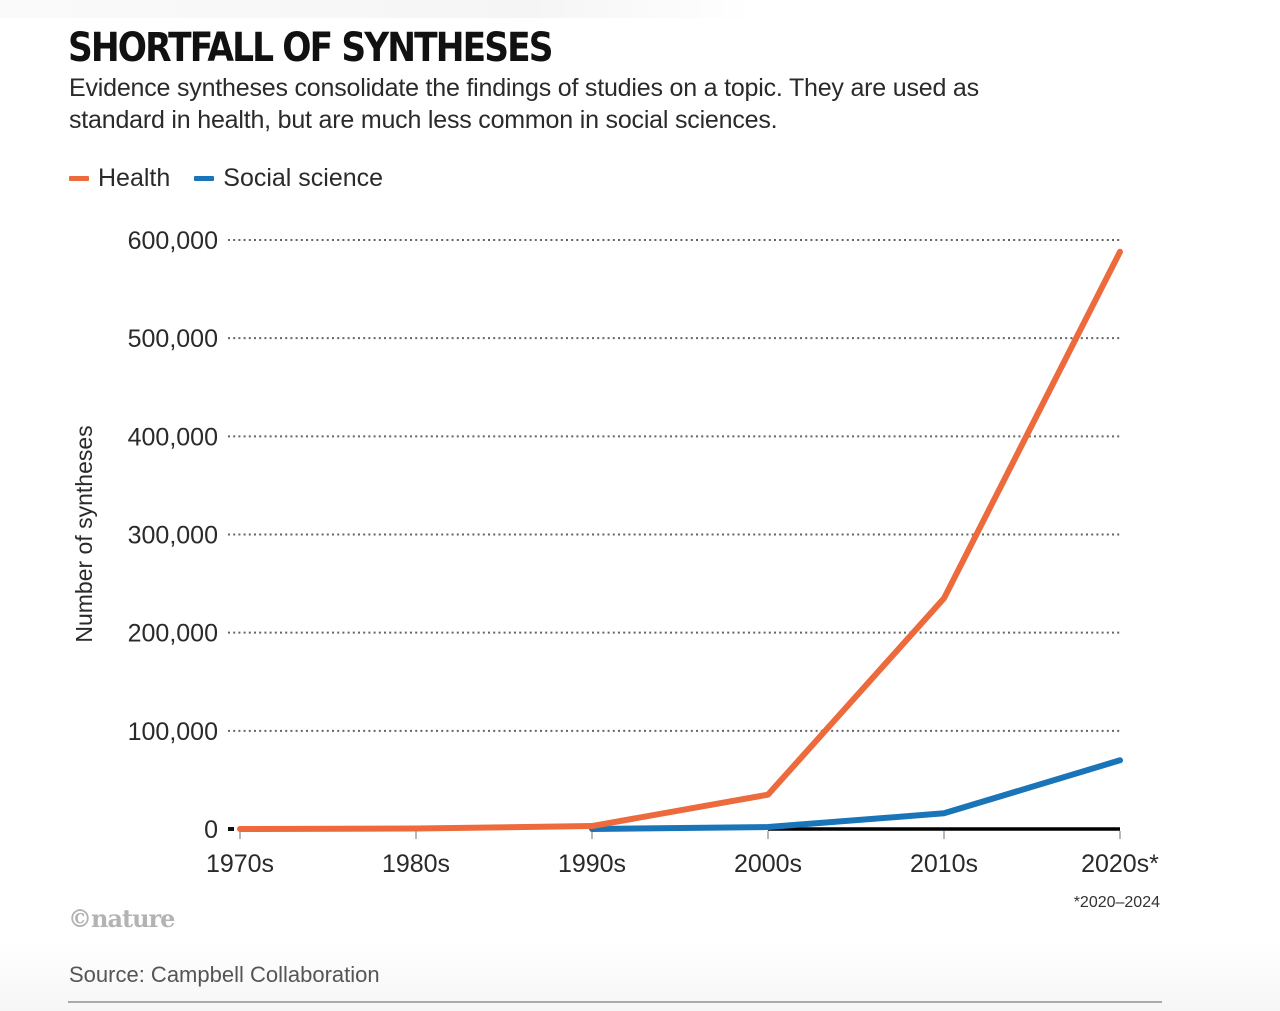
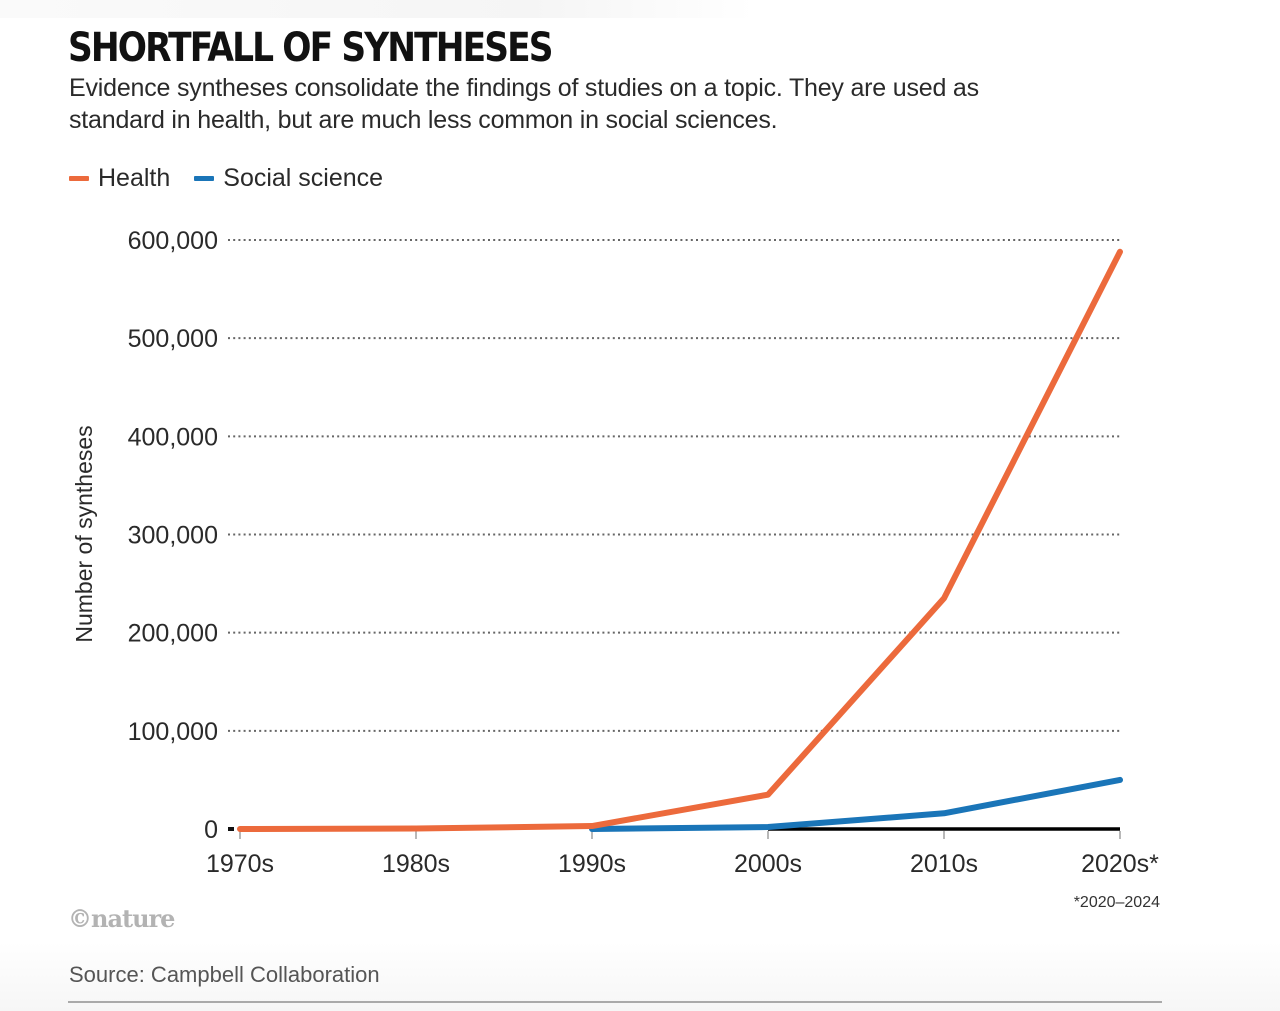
Social science/2020s*: 70000 -> 50000
